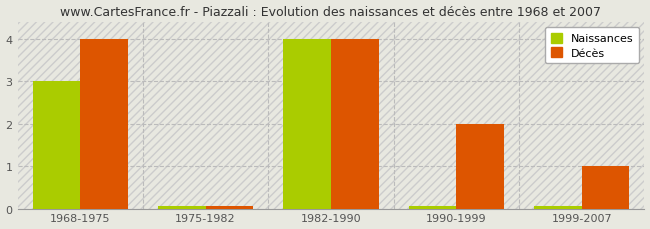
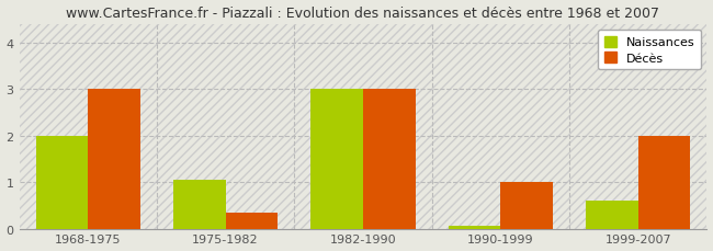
Naissances/1968-1975: 3.00 -> 2.00
Décès/1968-1975: 4.00 -> 3.00
Naissances/1975-1982: 0.05 -> 1.05
Décès/1975-1982: 0.05 -> 0.35
Naissances/1982-1990: 4.00 -> 3.00
Décès/1982-1990: 4.00 -> 3.00
Décès/1990-1999: 2.00 -> 1.00
Naissances/1999-2007: 0.05 -> 0.60
Décès/1999-2007: 1.00 -> 2.00
